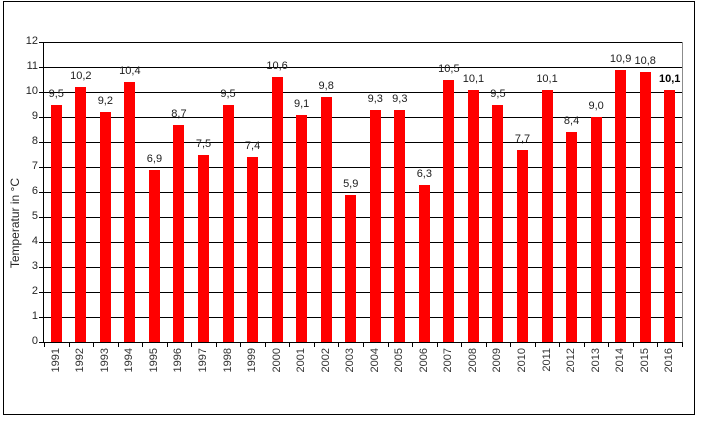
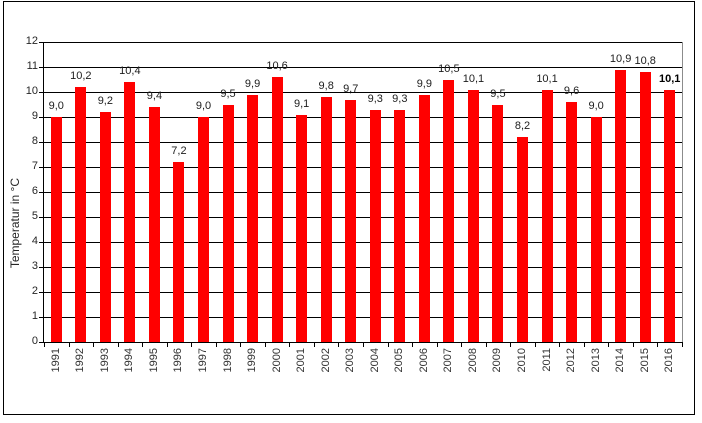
1991: 9,5 -> 9,0
1995: 6,9 -> 9,4
1996: 8,7 -> 7,2
1997: 7,5 -> 9,0
1999: 7,4 -> 9,9
2003: 5,9 -> 9,7
2006: 6,3 -> 9,9
2010: 7,7 -> 8,2
2012: 8,4 -> 9,6
